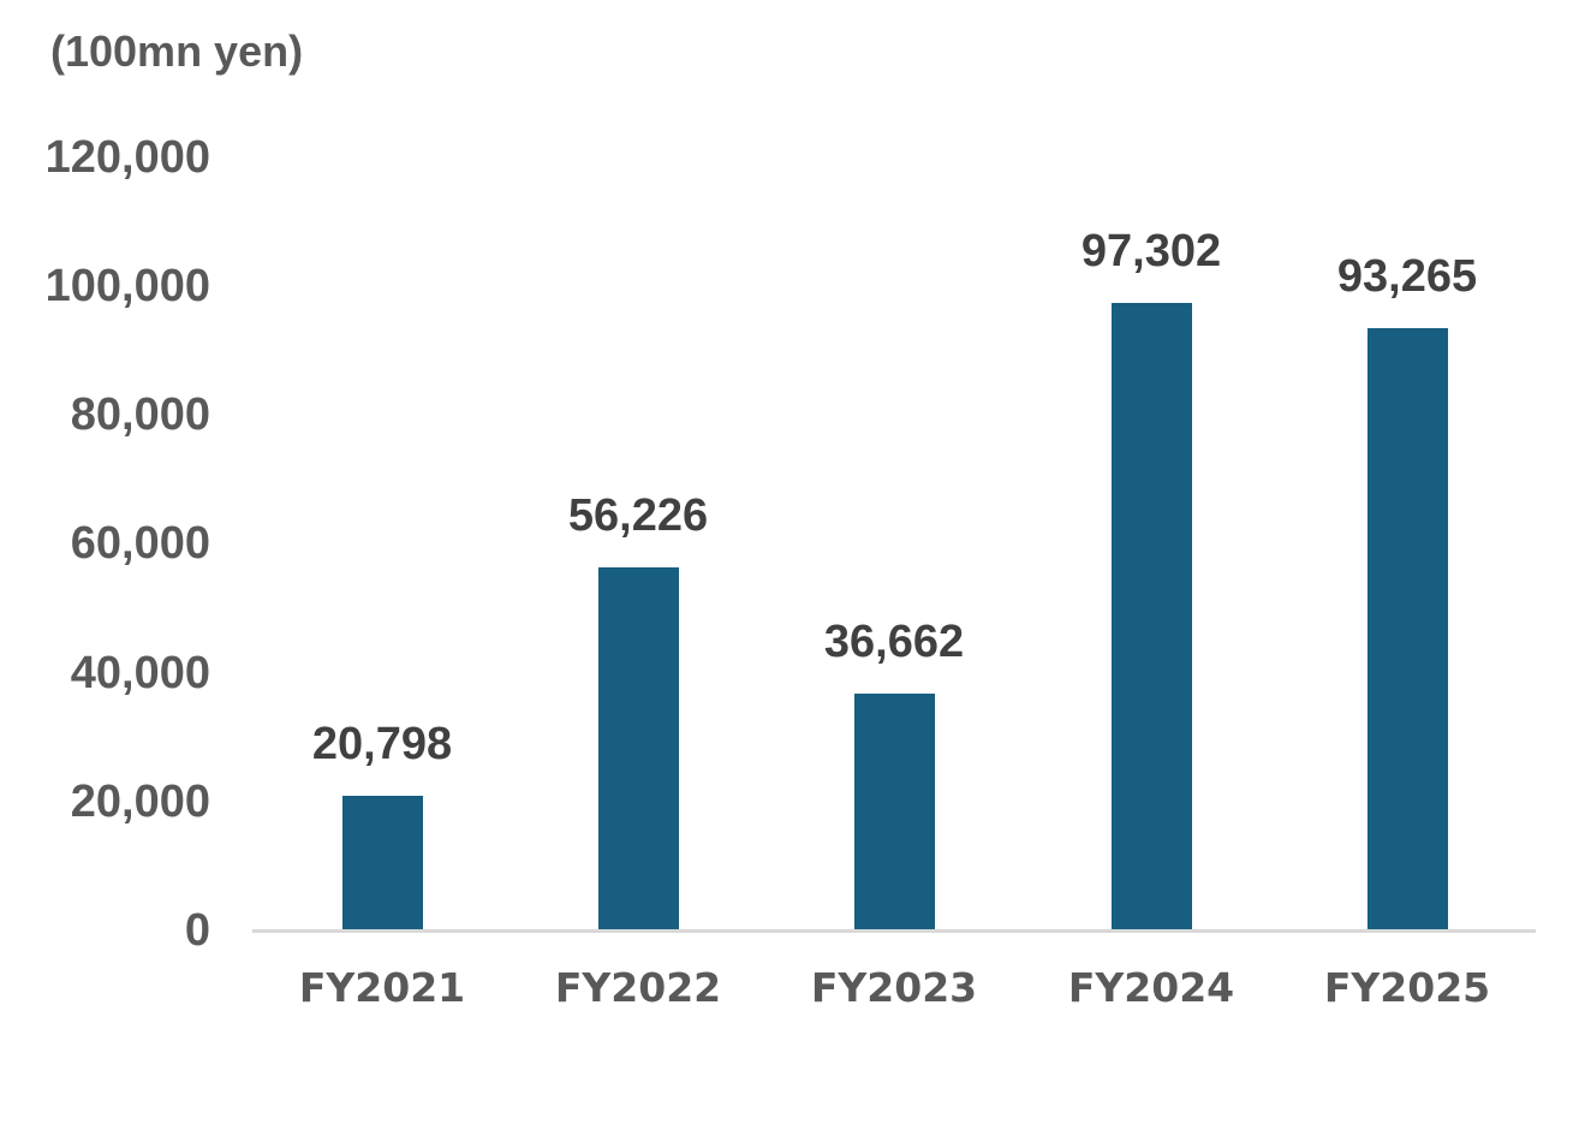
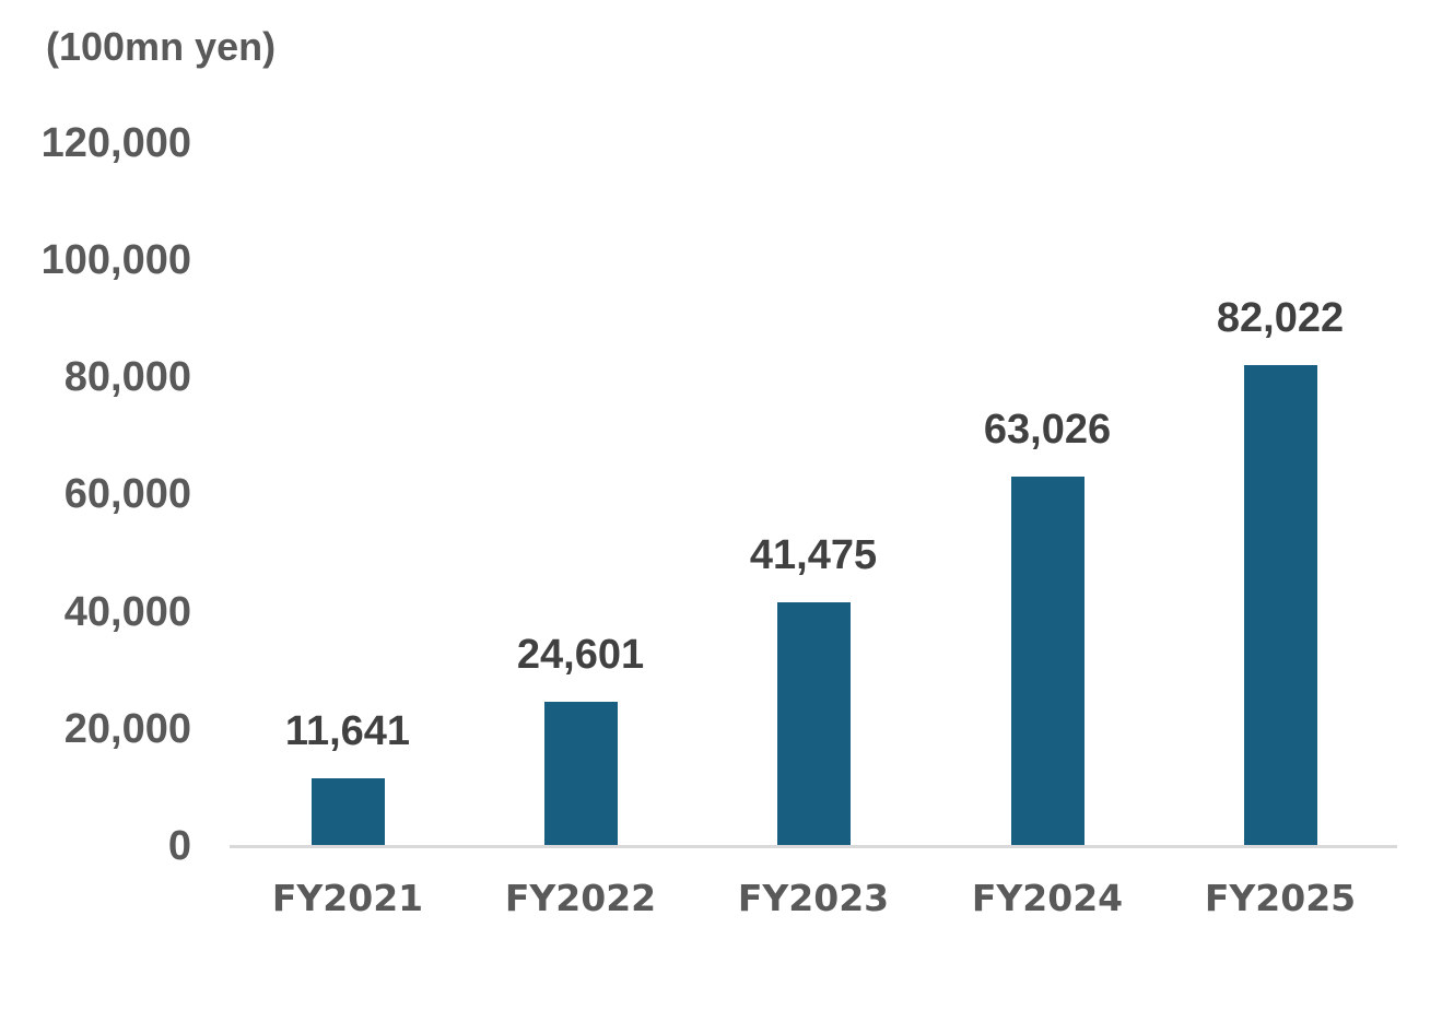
FY2021: 20,798 -> 11,641
FY2022: 56,226 -> 24,601
FY2023: 36,662 -> 41,475
FY2024: 97,302 -> 63,026
FY2025: 93,265 -> 82,022
